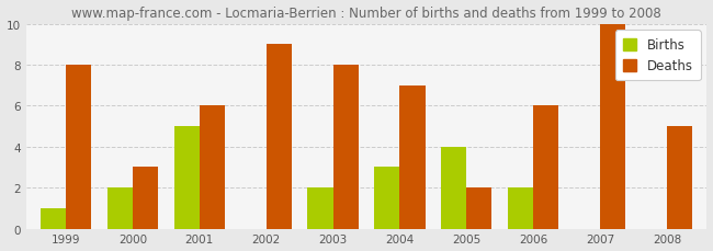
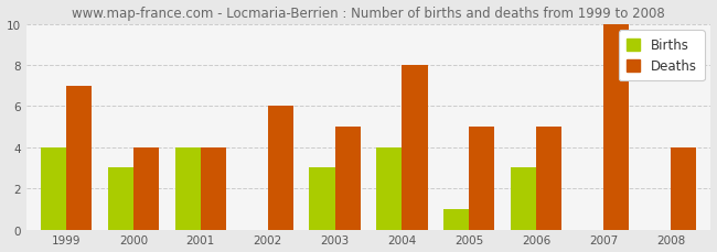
Births/1999: 1 -> 4
Deaths/1999: 8 -> 7
Births/2000: 2 -> 3
Deaths/2000: 3 -> 4
Births/2001: 5 -> 4
Deaths/2001: 6 -> 4
Deaths/2002: 9 -> 6
Births/2003: 2 -> 3
Deaths/2003: 8 -> 5
Births/2004: 3 -> 4
Deaths/2004: 7 -> 8
Births/2005: 4 -> 1
Deaths/2005: 2 -> 5
Births/2006: 2 -> 3
Deaths/2006: 6 -> 5
Deaths/2008: 5 -> 4
